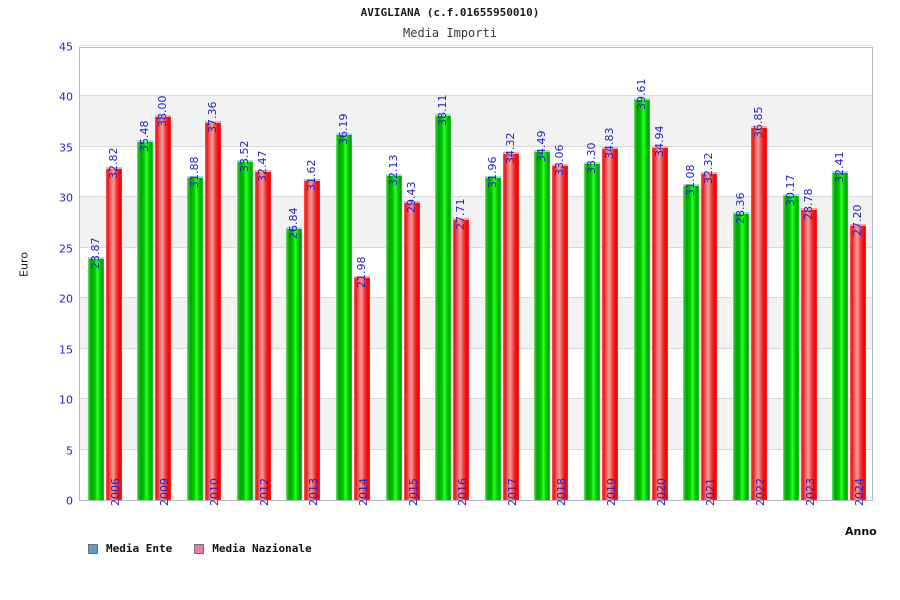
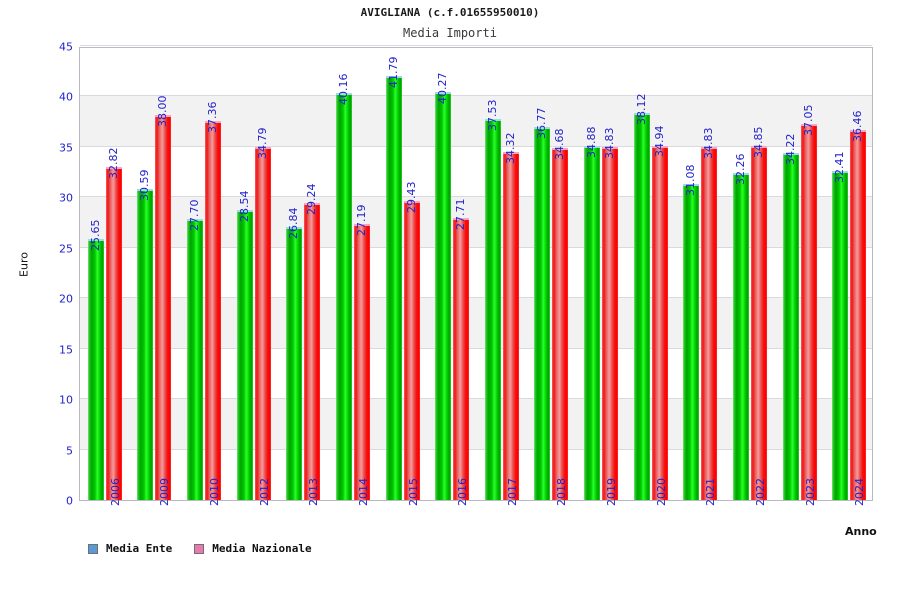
Media Ente/2006: 23.87 -> 25.65
Media Ente/2009: 35.48 -> 30.59
Media Ente/2010: 31.88 -> 27.70
Media Ente/2012: 33.52 -> 28.54
Media Nazionale/2012: 32.47 -> 34.79
Media Nazionale/2013: 31.62 -> 29.24
Media Ente/2014: 36.19 -> 40.16
Media Nazionale/2014: 21.98 -> 27.19
Media Ente/2015: 32.13 -> 41.79
Media Ente/2016: 38.11 -> 40.27
Media Ente/2017: 31.96 -> 37.53
Media Ente/2018: 34.49 -> 36.77
Media Nazionale/2018: 33.06 -> 34.68
Media Ente/2019: 33.30 -> 34.88
Media Ente/2020: 39.61 -> 38.12
Media Nazionale/2021: 32.32 -> 34.83
Media Ente/2022: 28.36 -> 32.26
Media Nazionale/2022: 36.85 -> 34.85
Media Ente/2023: 30.17 -> 34.22
Media Nazionale/2023: 28.78 -> 37.05
Media Nazionale/2024: 27.20 -> 36.46
